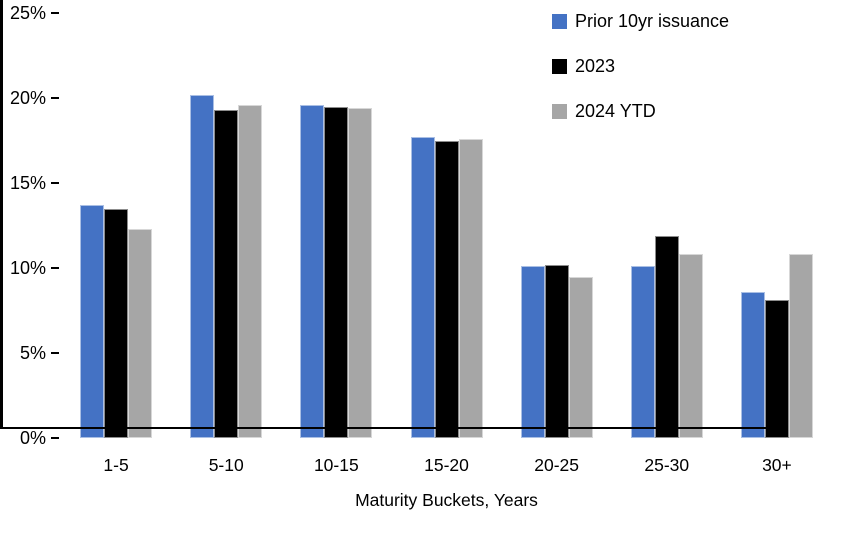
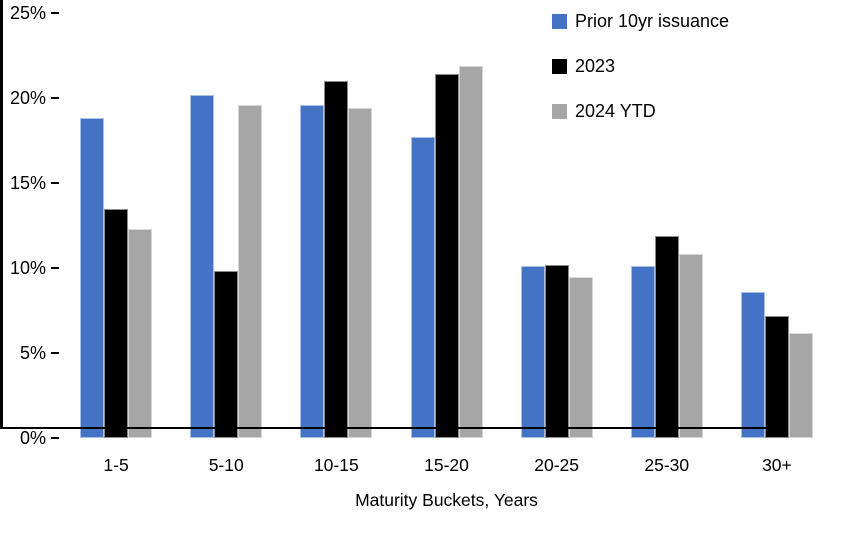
Prior 10yr issuance/1-5: 13.7% -> 18.8%
2023/5-10: 19.3% -> 9.8%
2023/10-15: 19.5% -> 21.0%
2023/15-20: 17.5% -> 21.4%
2024 YTD/15-20: 17.6% -> 21.9%
2023/30+: 8.1% -> 7.2%
2024 YTD/30+: 10.8% -> 6.2%
